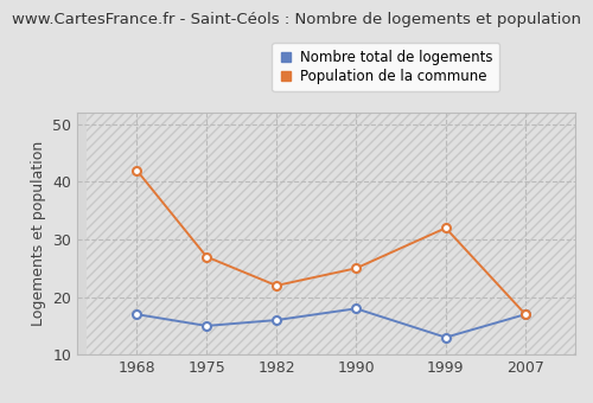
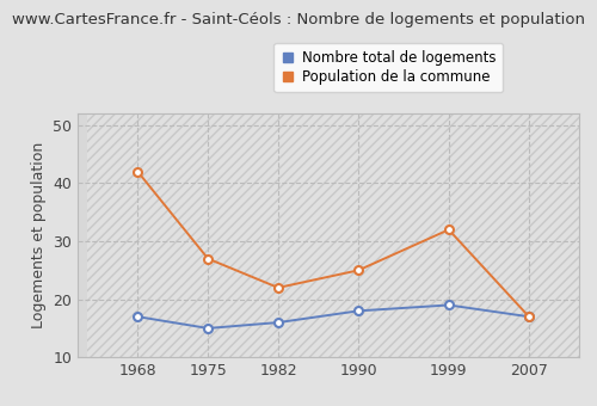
Nombre total de logements/1999: 13 -> 19
